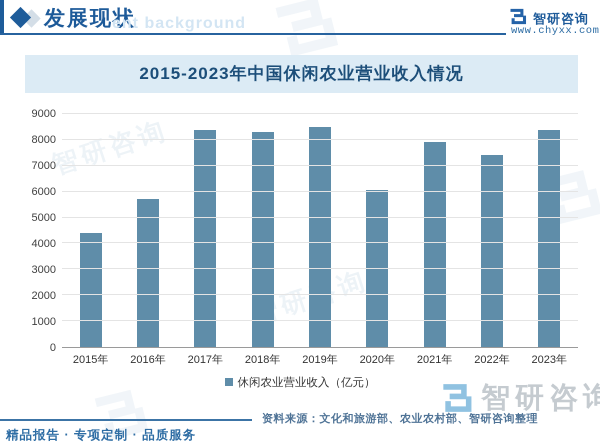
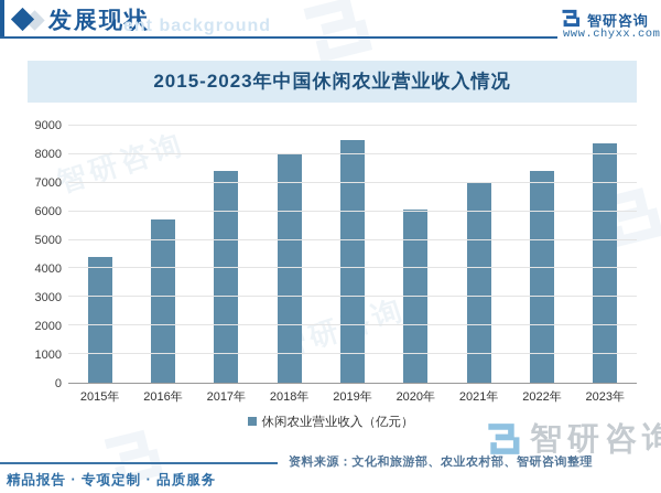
2017年: 8400 -> 7400
2018年: 8300 -> 8000
2021年: 7900 -> 7000
